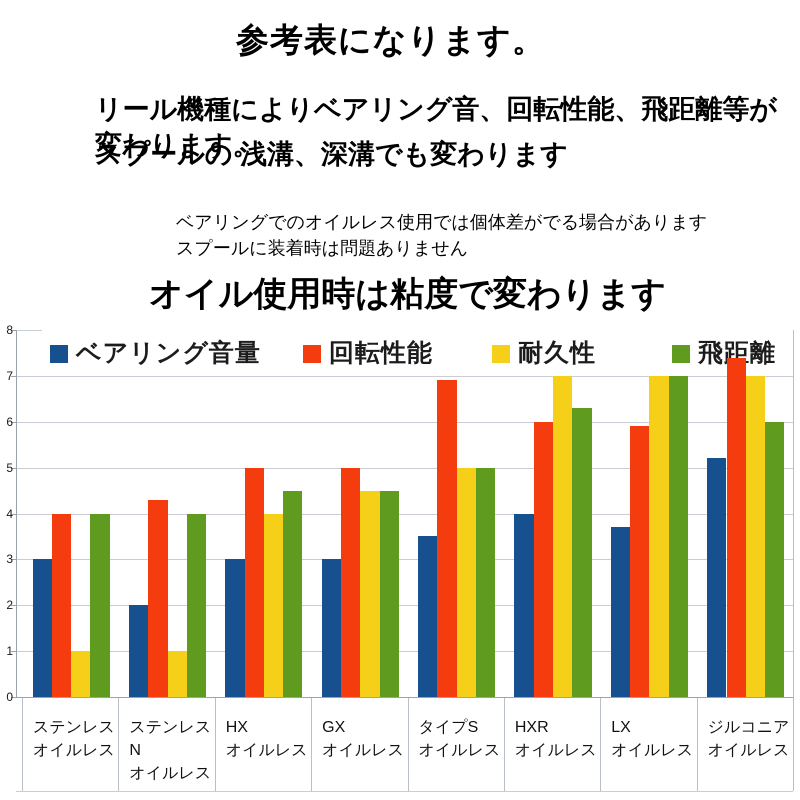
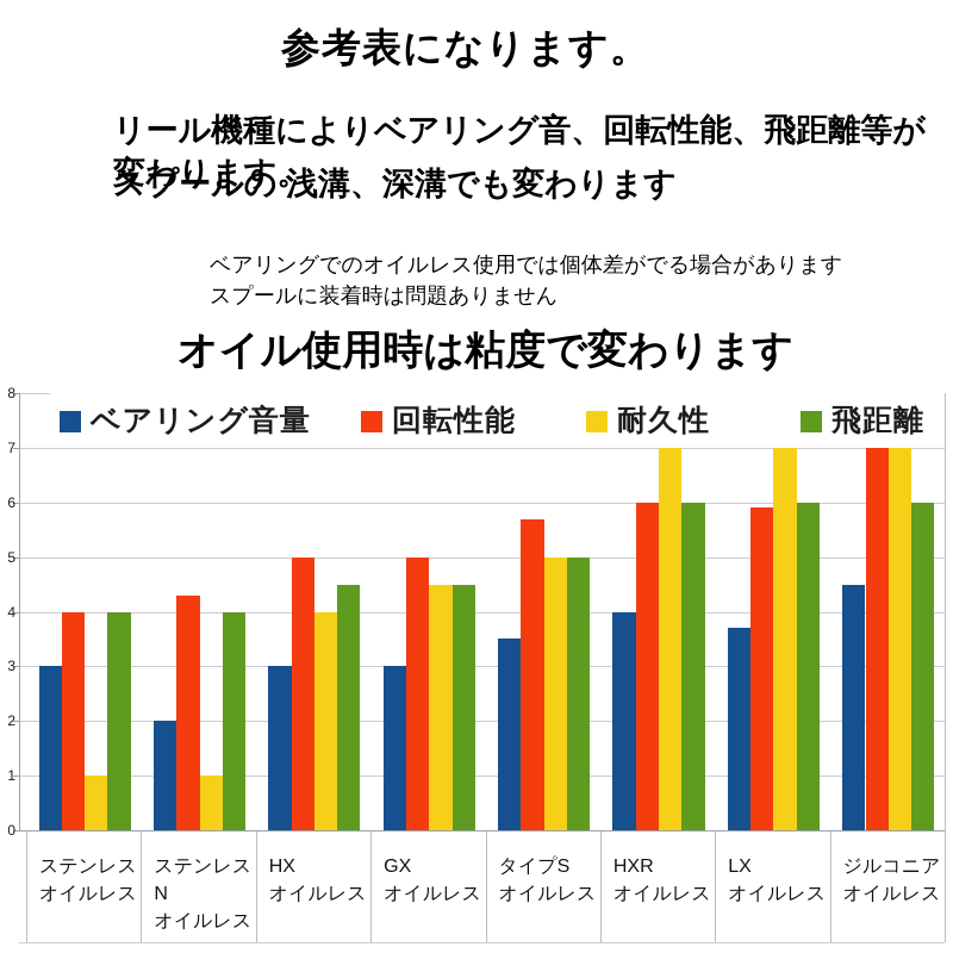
回転性能/タイプS オイルレス: 6.9 -> 5.7
飛距離/HXR オイルレス: 6.3 -> 6.0
飛距離/LX オイルレス: 7.0 -> 6.0
ベアリング音量/ジルコニア オイルレス: 5.2 -> 4.5
回転性能/ジルコニア オイルレス: 7.4 -> 7.0
